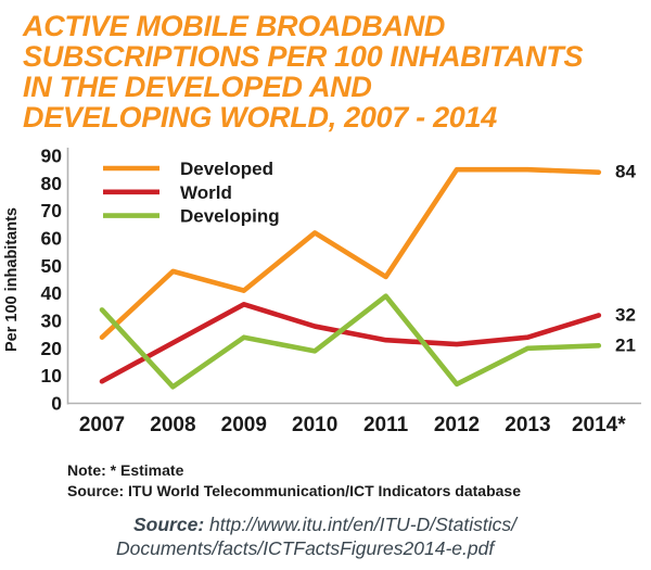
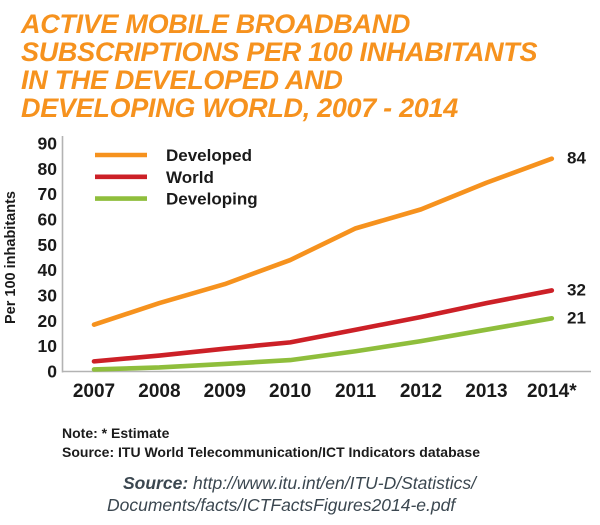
Developed/2007: 24 -> 18
World/2007: 8 -> 4
Developing/2007: 34 -> 1
Developed/2008: 48 -> 27
World/2008: 22 -> 6
Developing/2008: 6 -> 2
Developed/2009: 41 -> 34
World/2009: 36 -> 9
Developing/2009: 24 -> 3
Developed/2010: 62 -> 44
World/2010: 28 -> 12
Developing/2010: 19 -> 4
Developed/2011: 46 -> 56
World/2011: 23 -> 16
Developing/2011: 39 -> 8
Developed/2012: 85 -> 64
Developing/2012: 7 -> 12
Developed/2013: 85 -> 74
World/2013: 24 -> 27
Developing/2013: 20 -> 16
